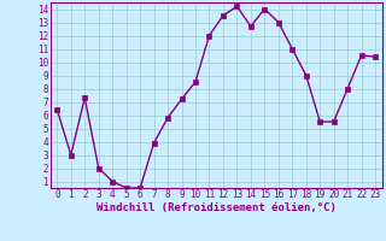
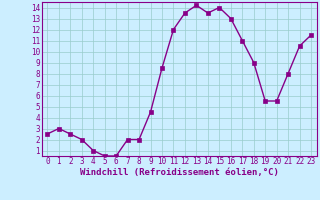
0: 6.4 -> 2.5
2: 7.3 -> 2.5
7: 3.9 -> 2.0
8: 5.8 -> 2.0
9: 7.2 -> 4.5
14: 12.7 -> 13.5
23: 10.4 -> 11.5
